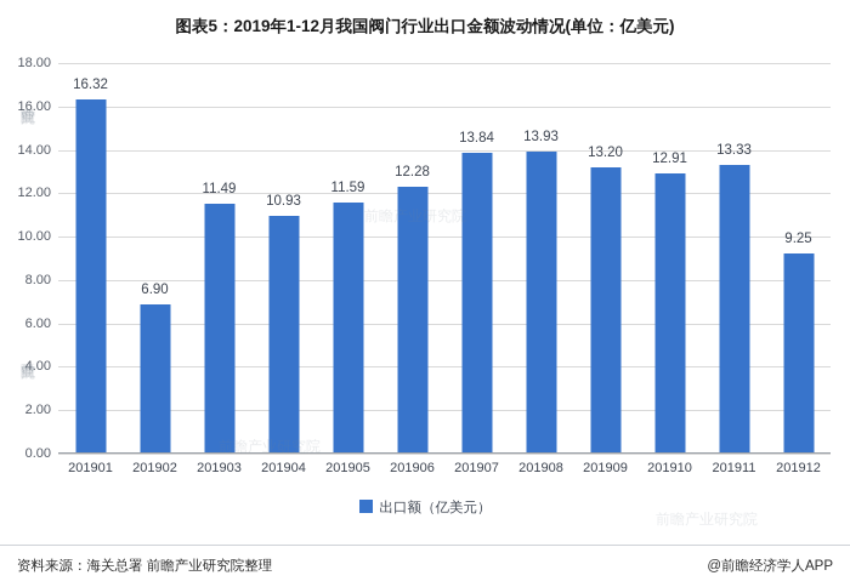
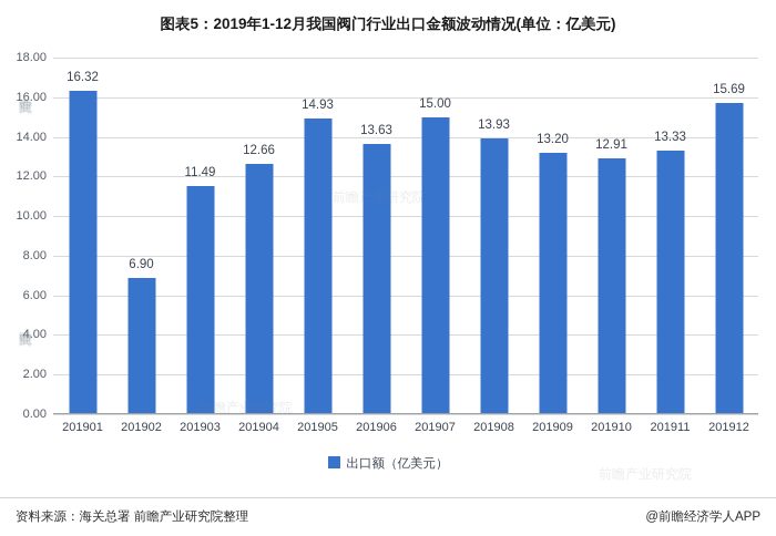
201904: 10.93 -> 12.66
201905: 11.59 -> 14.93
201906: 12.28 -> 13.63
201907: 13.84 -> 15.00
201912: 9.25 -> 15.69
